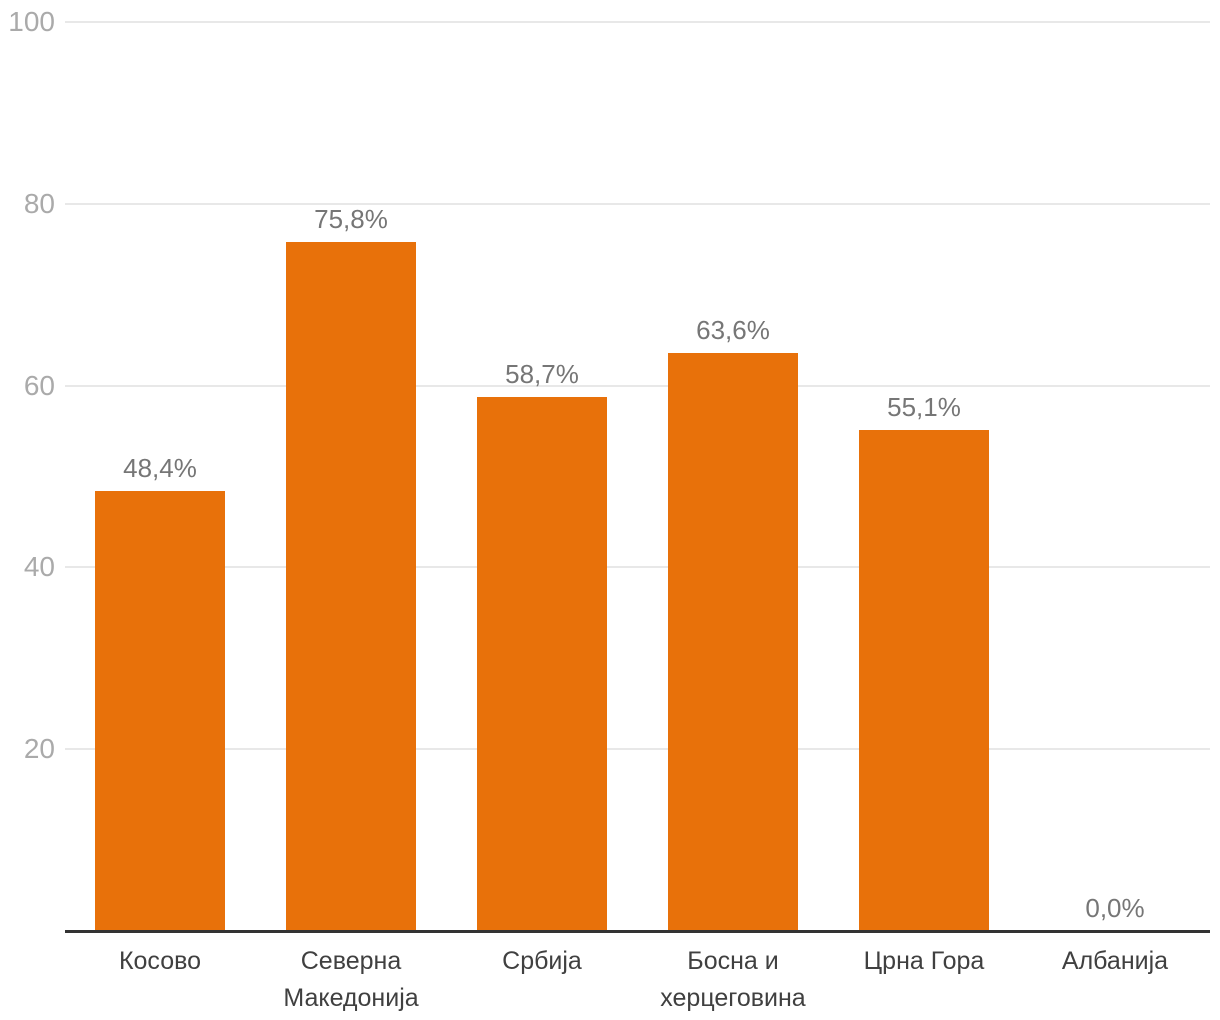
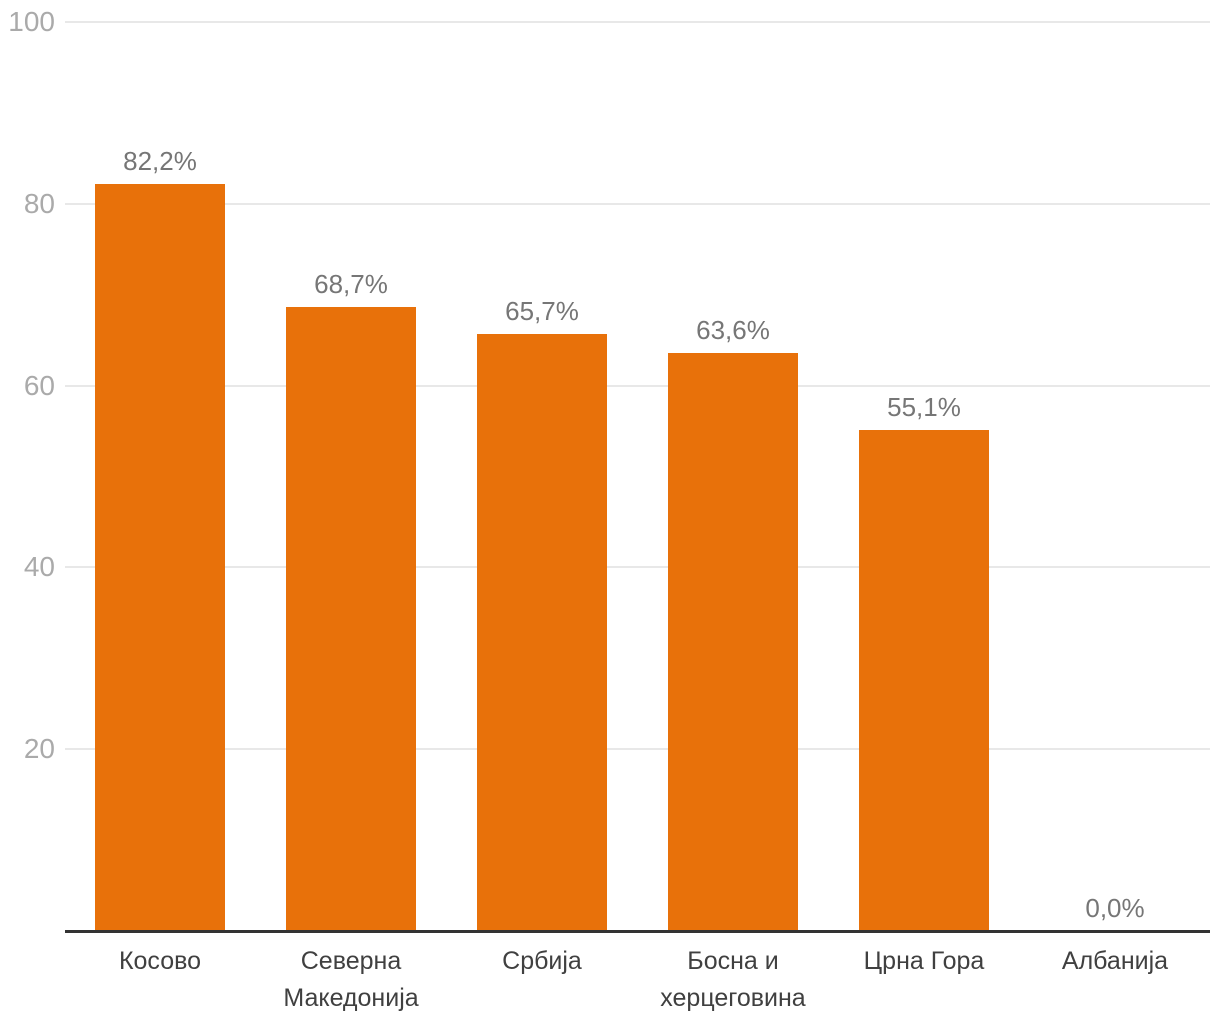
Косово: 48,4% -> 82,2%
Северна Македонија: 75,8% -> 68,7%
Србија: 58,7% -> 65,7%
